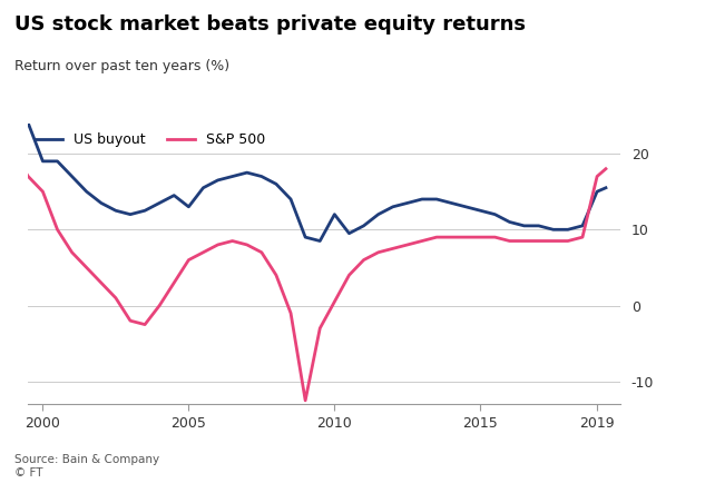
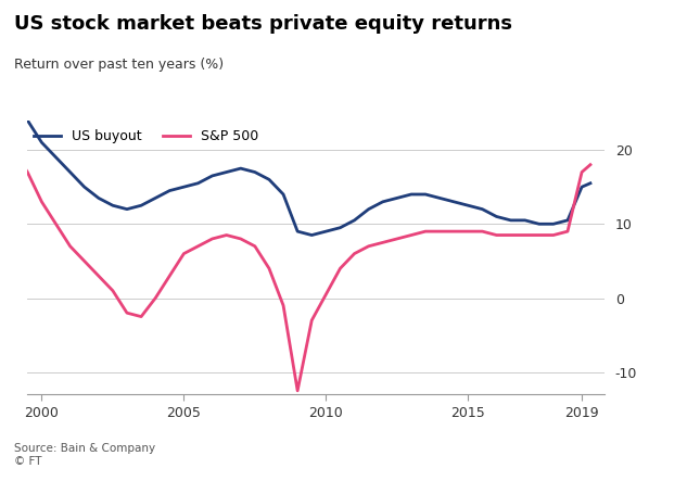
US buyout/2000: 19.0 -> 21.0
S&P 500/2000: 15.0 -> 13.0
US buyout/2005: 13.0 -> 15.0
US buyout/2010: 12.0 -> 9.0
